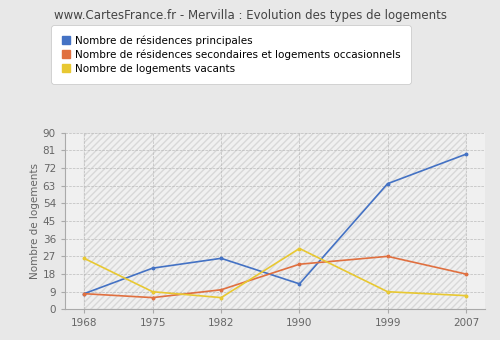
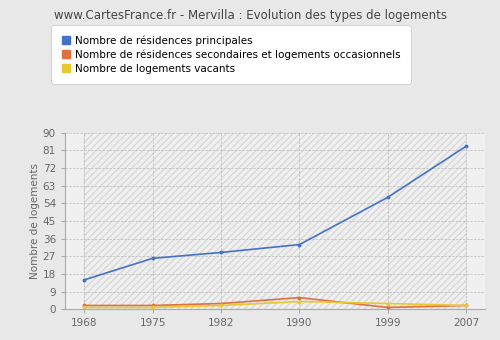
Nombre de résidences principales/1968: 8 -> 15
Nombre de résidences secondaires et logements occasionnels/1968: 8 -> 2
Nombre de logements vacants/1968: 26 -> 1
Nombre de résidences principales/1975: 21 -> 26
Nombre de résidences secondaires et logements occasionnels/1975: 6 -> 2
Nombre de logements vacants/1975: 9 -> 1
Nombre de résidences principales/1982: 26 -> 29
Nombre de résidences secondaires et logements occasionnels/1982: 10 -> 3
Nombre de logements vacants/1982: 6 -> 2
Nombre de résidences principales/1990: 13 -> 33
Nombre de résidences secondaires et logements occasionnels/1990: 23 -> 6
Nombre de logements vacants/1990: 31 -> 4
Nombre de résidences principales/1999: 64 -> 57
Nombre de résidences secondaires et logements occasionnels/1999: 27 -> 1
Nombre de logements vacants/1999: 9 -> 3
Nombre de résidences principales/2007: 79 -> 83
Nombre de résidences secondaires et logements occasionnels/2007: 18 -> 2
Nombre de logements vacants/2007: 7 -> 2
